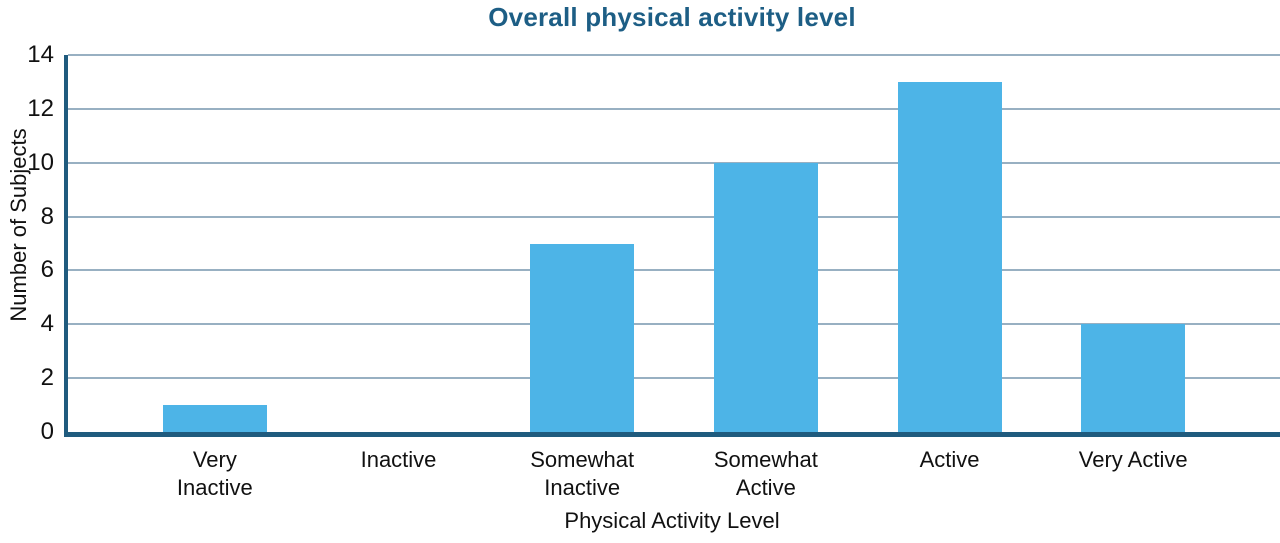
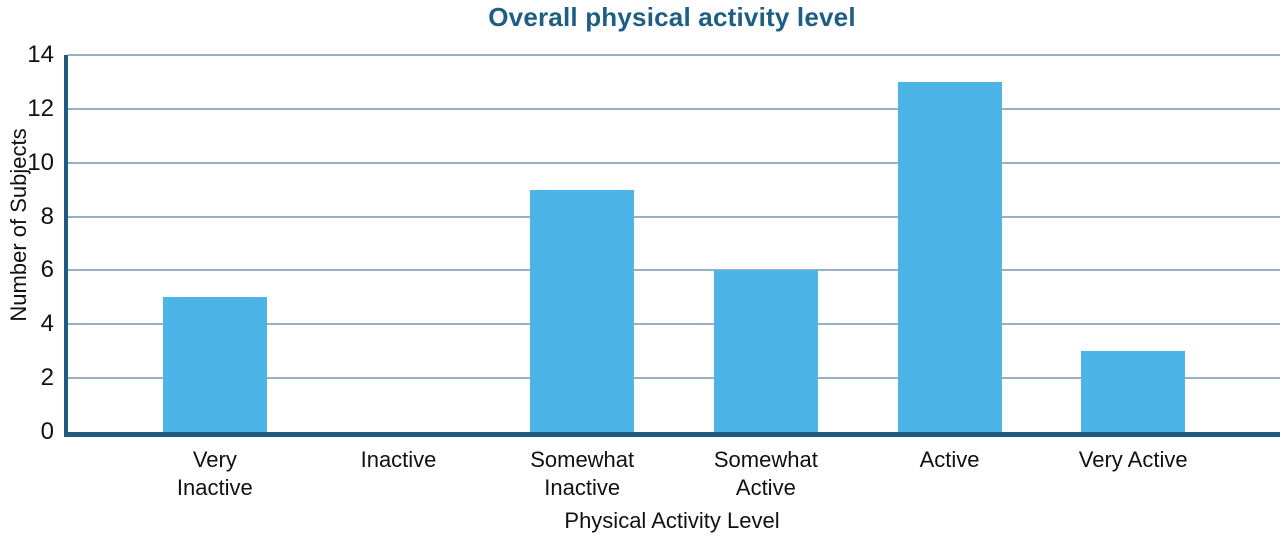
Very Inactive: 1 -> 5
Somewhat Inactive: 7 -> 9
Somewhat Active: 10 -> 6
Very Active: 4 -> 3
